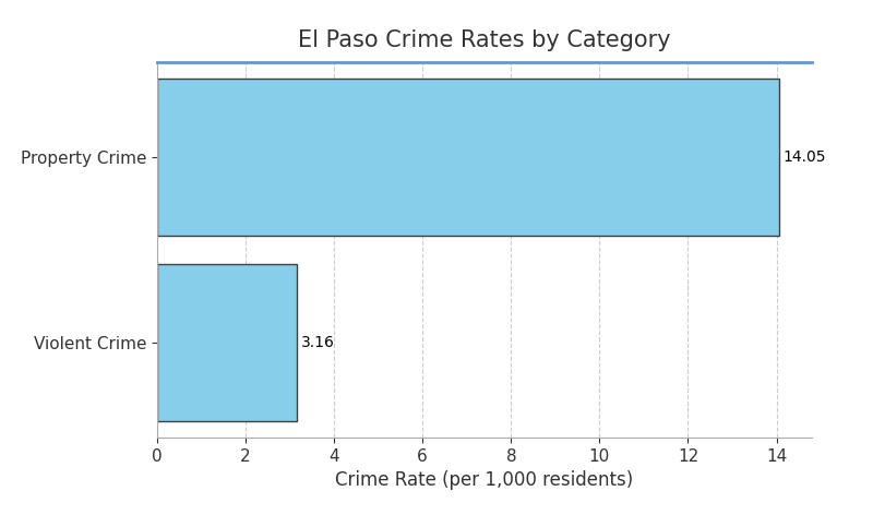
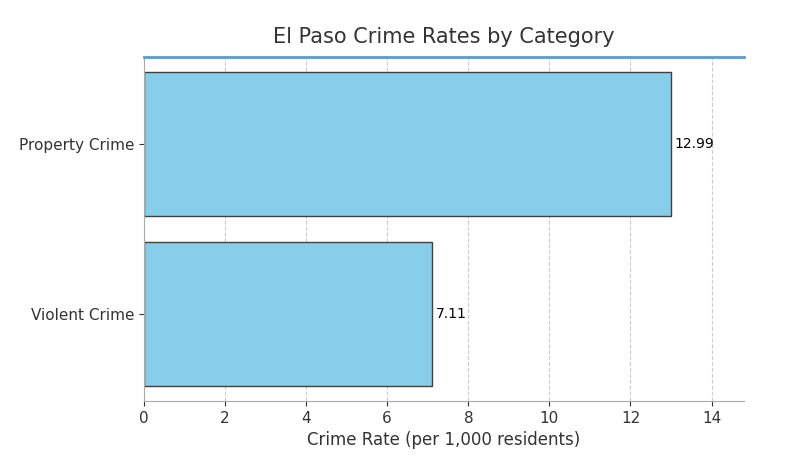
Property Crime: 14.05 -> 12.99
Violent Crime: 3.16 -> 7.11
